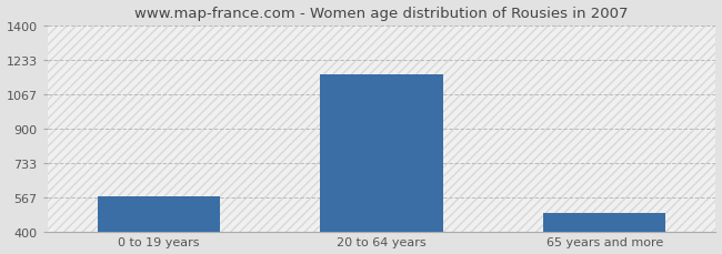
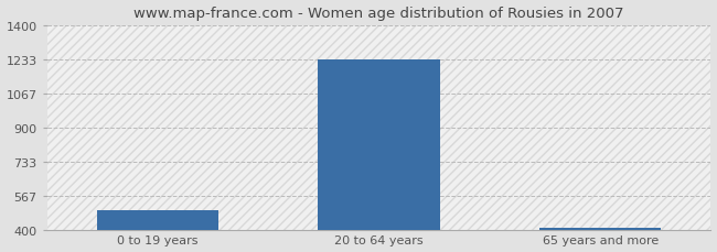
0 to 19 years: 570 -> 490
20 to 64 years: 1160 -> 1230
65 years and more: 490 -> 410
